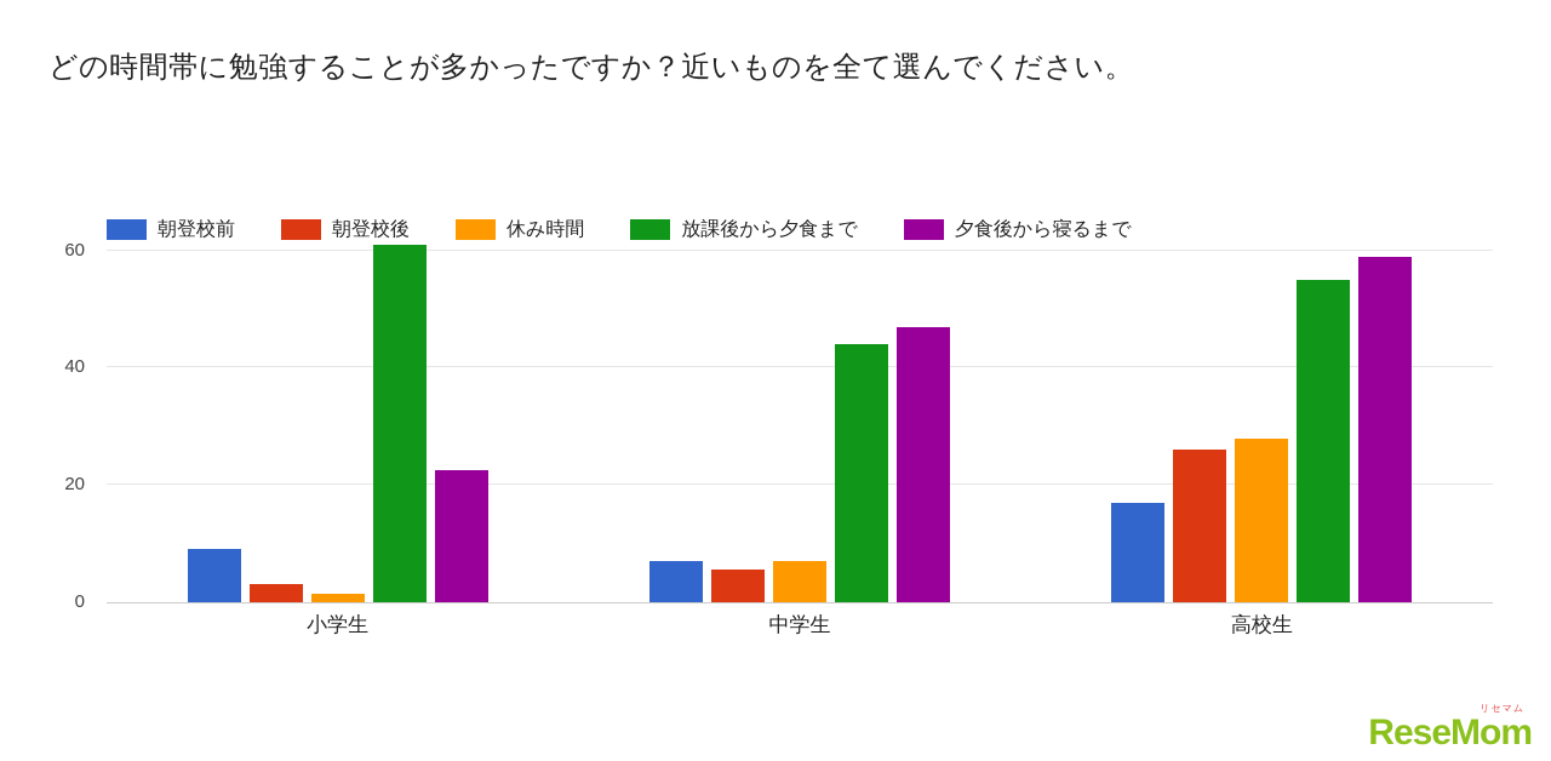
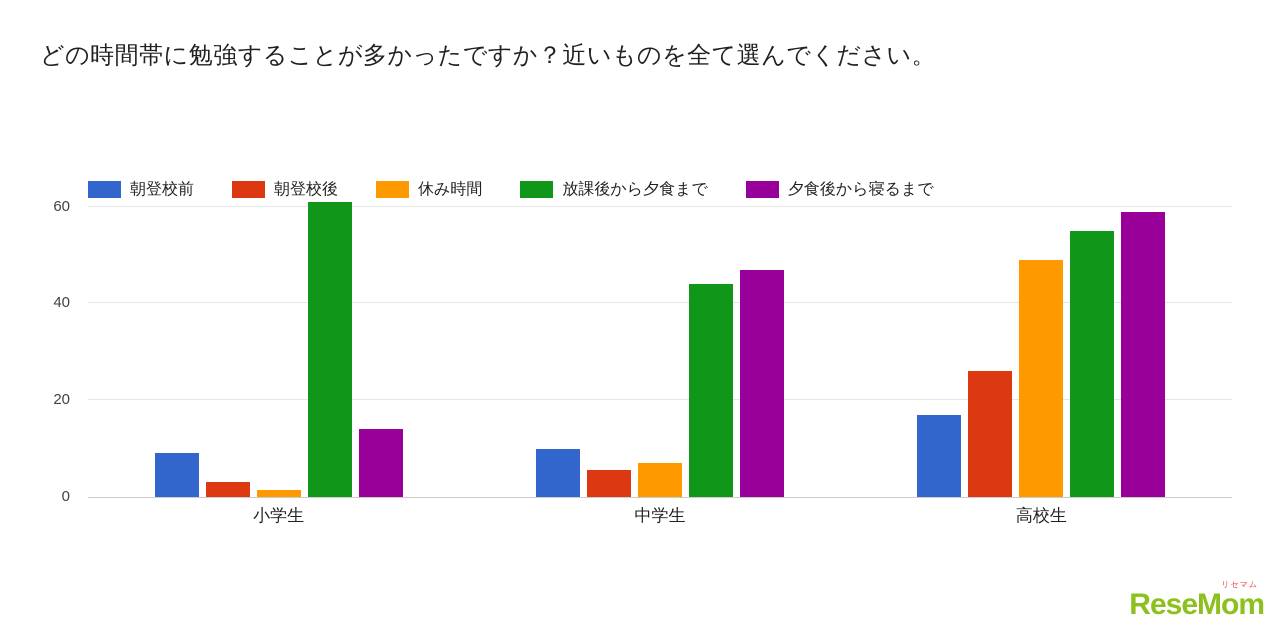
夕食後から寝るまで/小学生: 22 -> 14
朝登校前/中学生: 7 -> 10
休み時間/高校生: 28 -> 49
